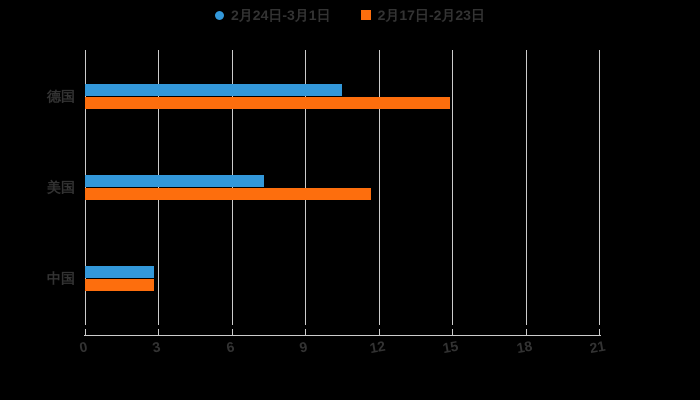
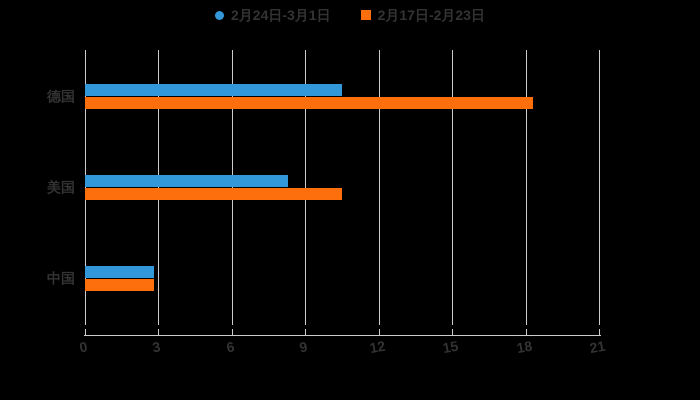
2月17日-2月23日/德国: 14.9 -> 18.3
2月24日-3月1日/美国: 7.3 -> 8.3
2月17日-2月23日/美国: 11.7 -> 10.5
